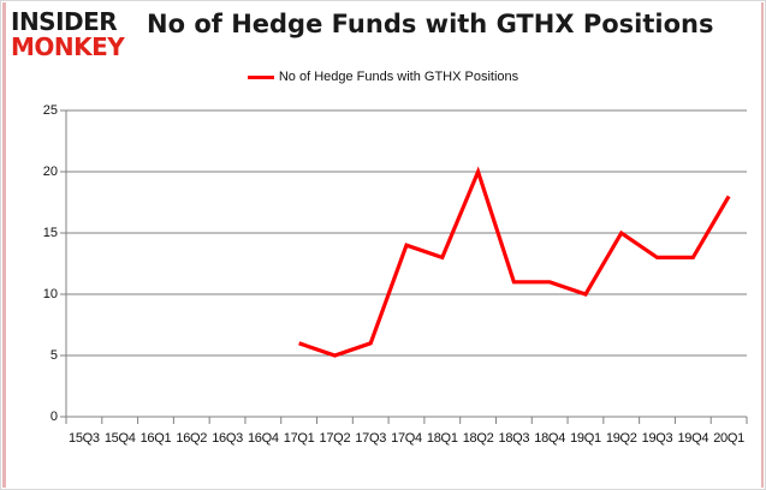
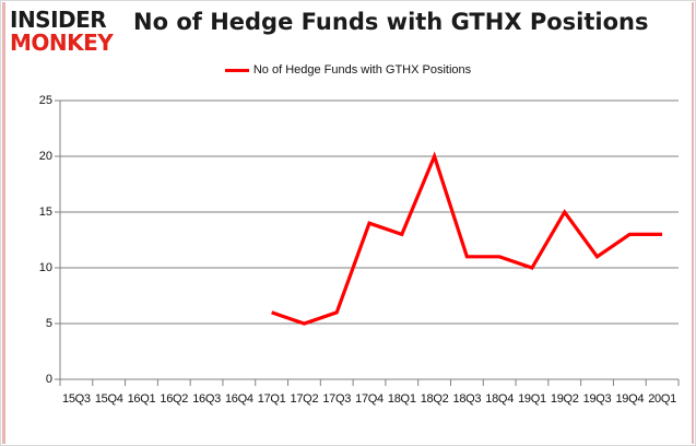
19Q3: 13 -> 11
20Q1: 18 -> 13
